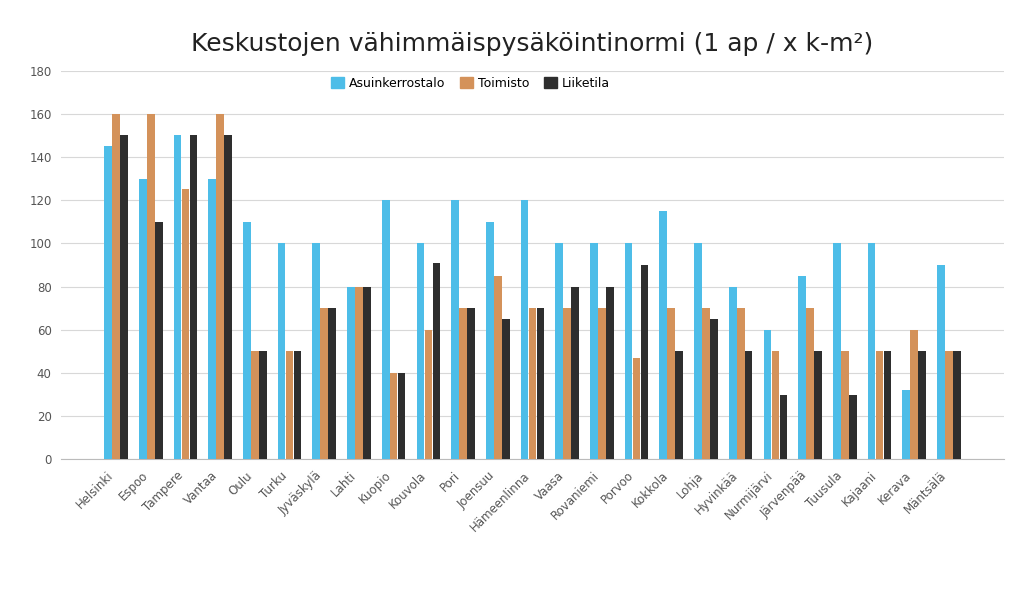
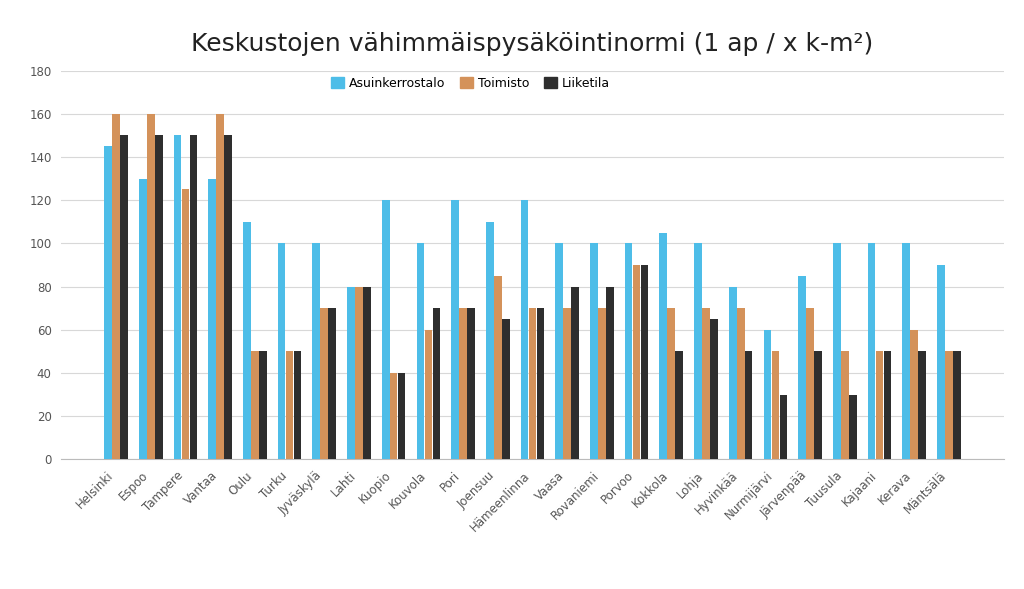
Liiketila/Espoo: 110 -> 150
Liiketila/Kouvola: 91 -> 70
Toimisto/Porvoo: 47 -> 90
Asuinkerrostalo/Kokkola: 115 -> 105
Asuinkerrostalo/Kerava: 32 -> 100
